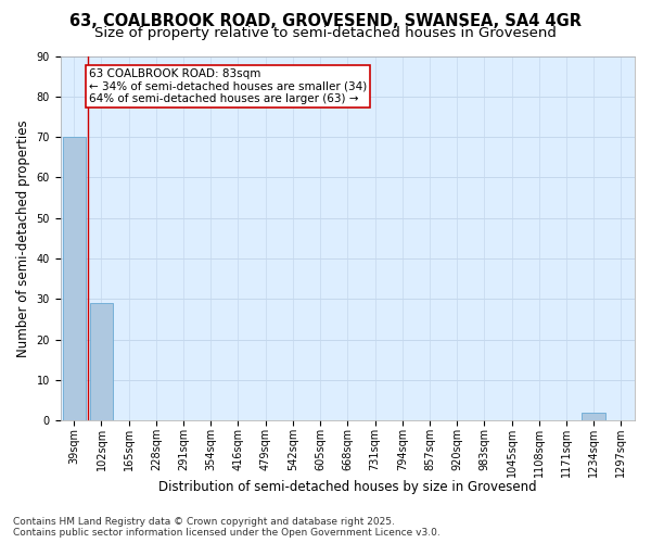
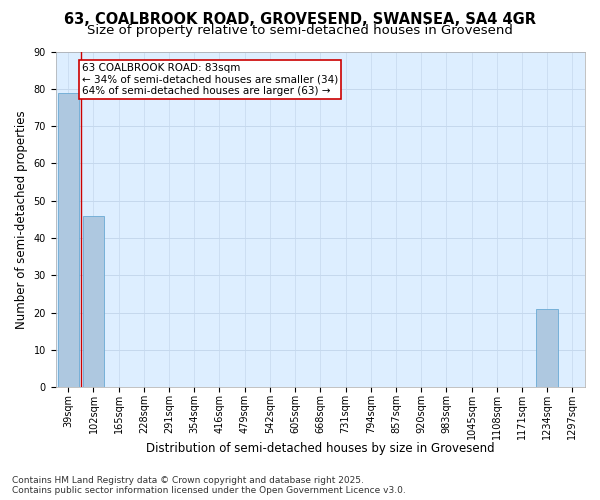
39sqm: 70 -> 79
102sqm: 29 -> 46
1234sqm: 2 -> 21
